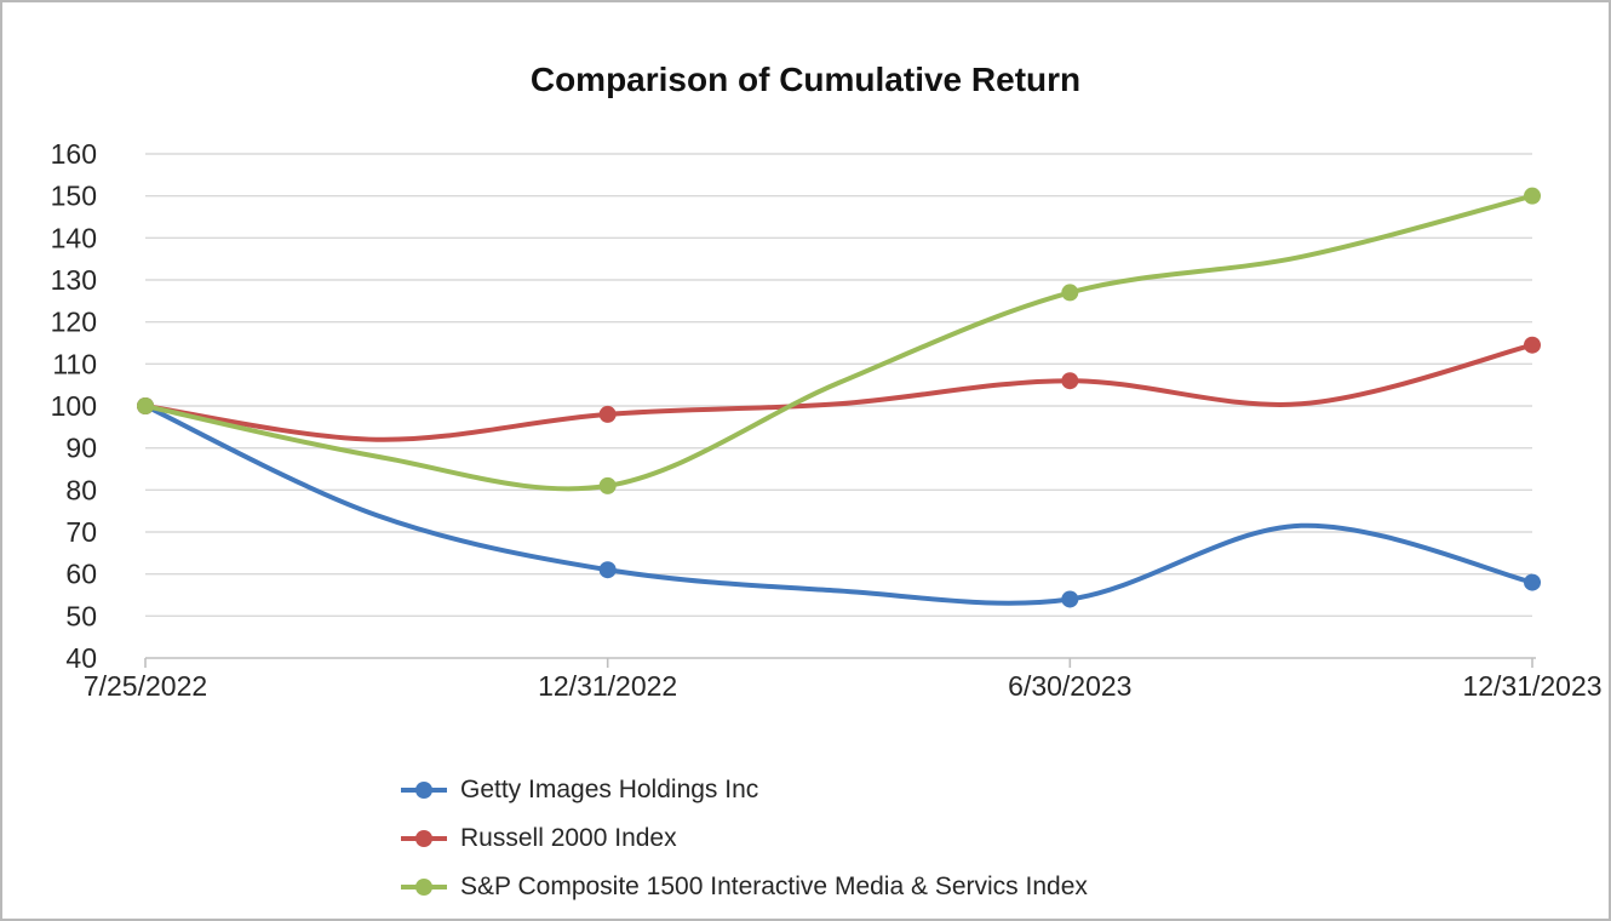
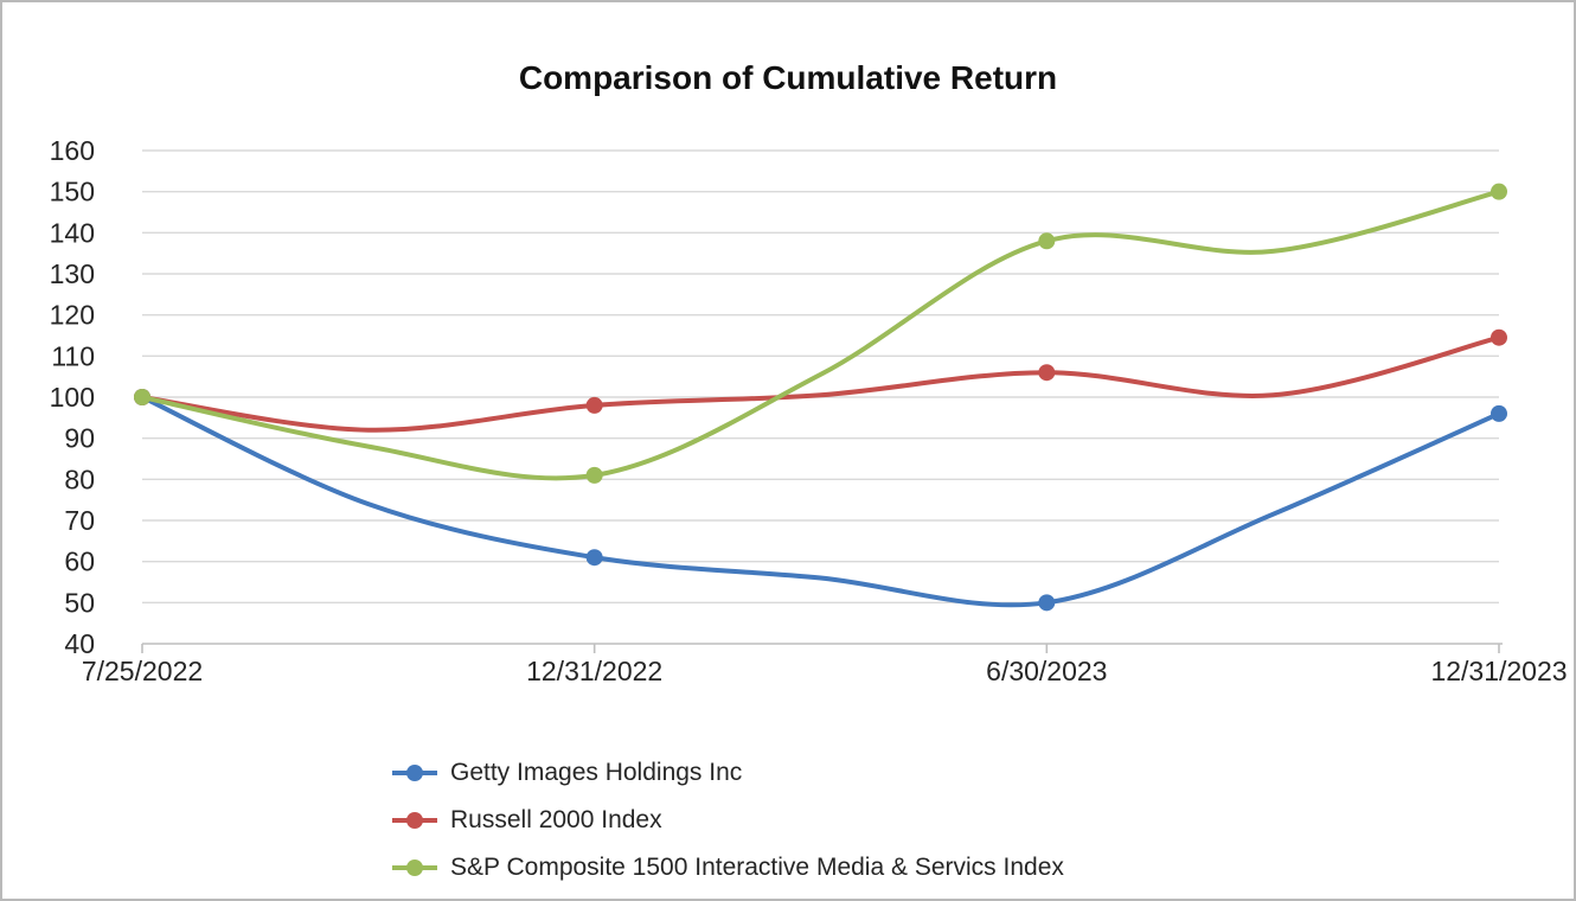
Getty Images Holdings Inc/6/30/2023: 54 -> 50
S&P Composite 1500 Interactive Media & Servics Index/6/30/2023: 127 -> 138
Getty Images Holdings Inc/12/31/2023: 58 -> 96
